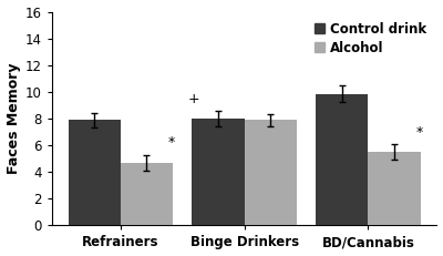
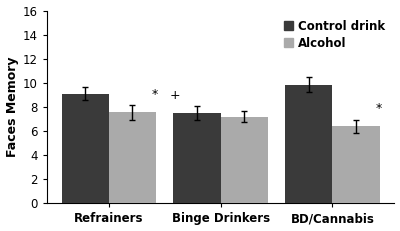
Control drink/Refrainers: 7.9 -> 9.1
Alcohol/Refrainers: 4.7 -> 7.5
Control drink/Binge Drinkers: 8.0 -> 7.5
Alcohol/Binge Drinkers: 7.9 -> 7.2
Alcohol/BD/Cannabis: 5.5 -> 6.4
